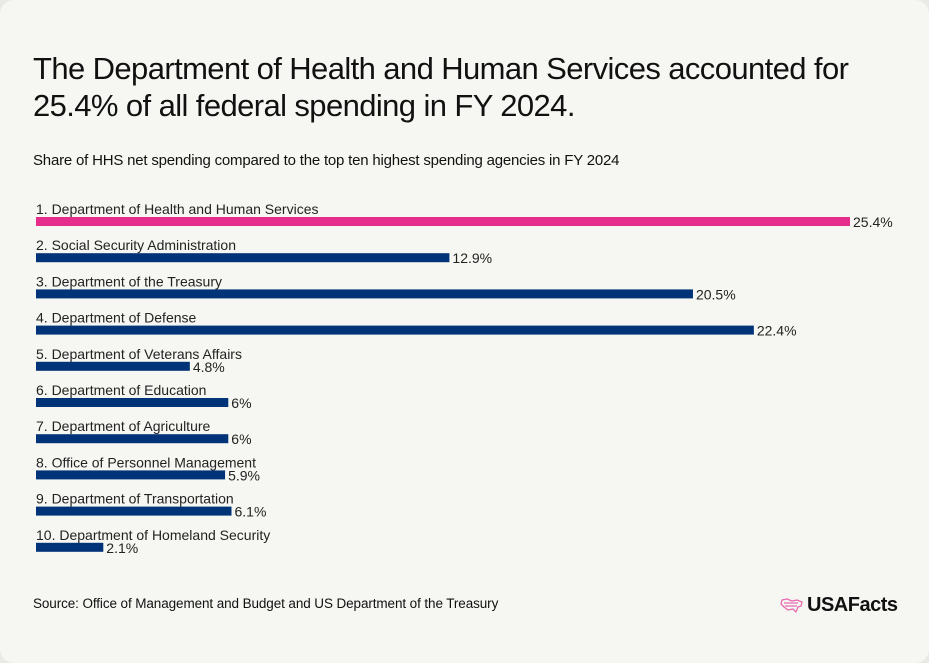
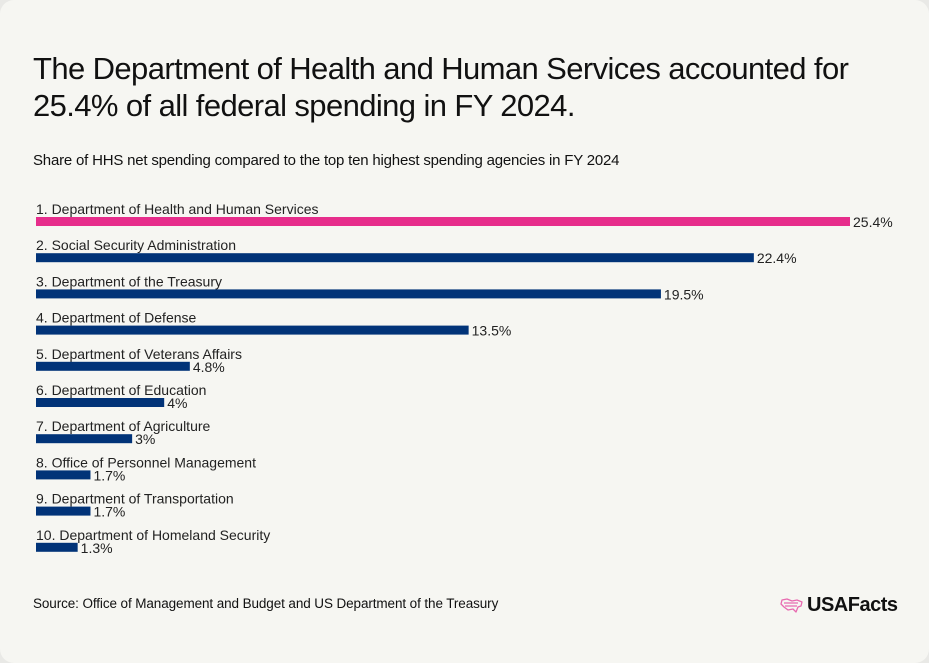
2. Social Security Administration: 12.9% -> 22.4%
3. Department of the Treasury: 20.5% -> 19.5%
4. Department of Defense: 22.4% -> 13.5%
6. Department of Education: 6% -> 4%
7. Department of Agriculture: 6% -> 3%
8. Office of Personnel Management: 5.9% -> 1.7%
9. Department of Transportation: 6.1% -> 1.7%
10. Department of Homeland Security: 2.1% -> 1.3%
